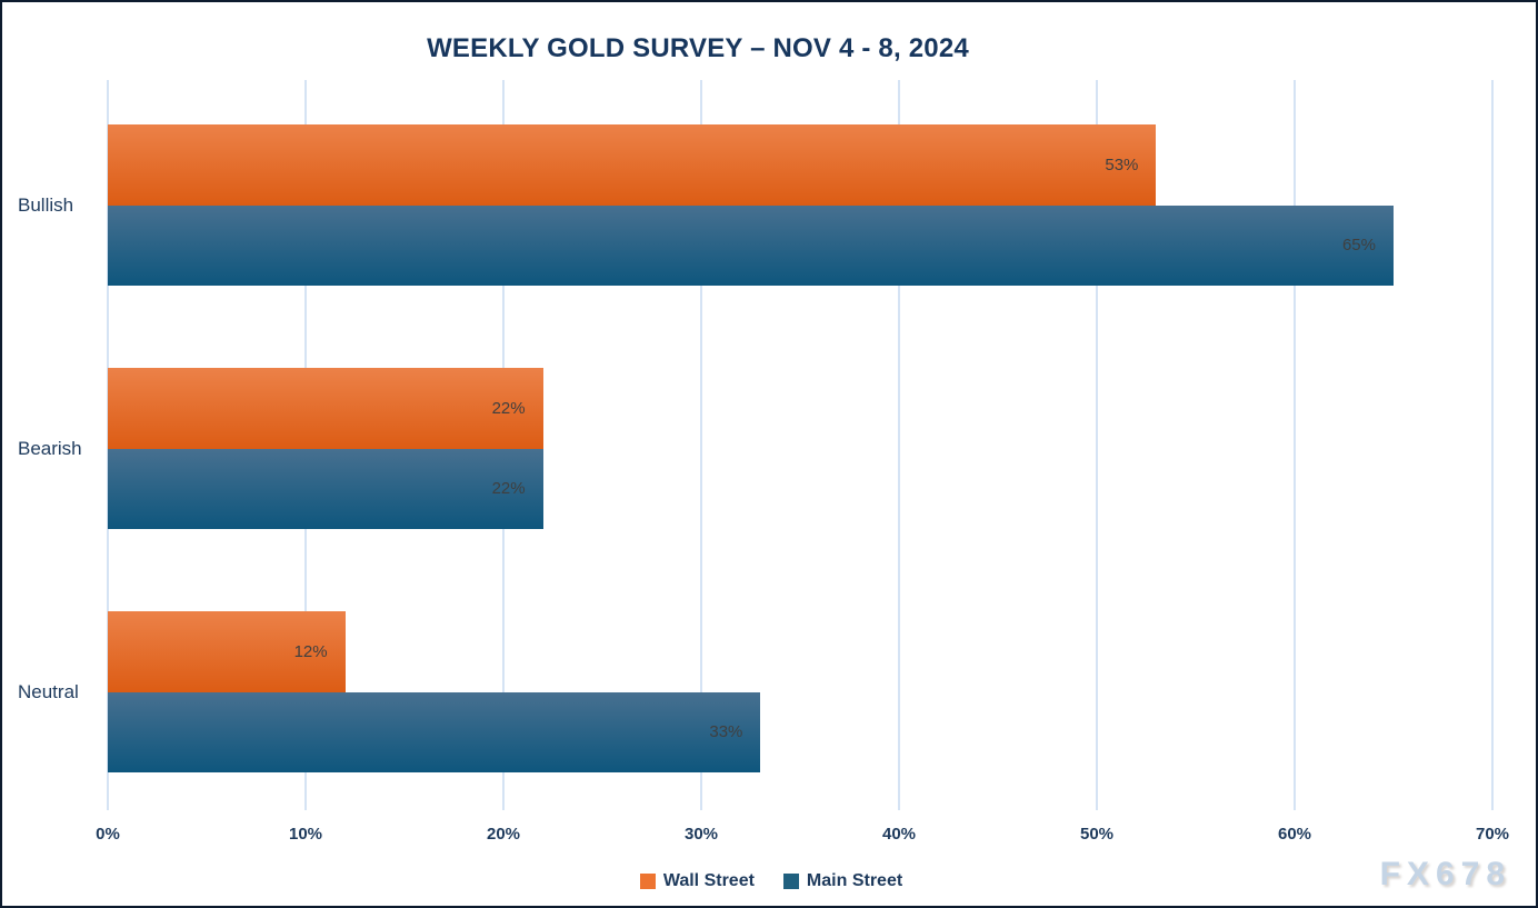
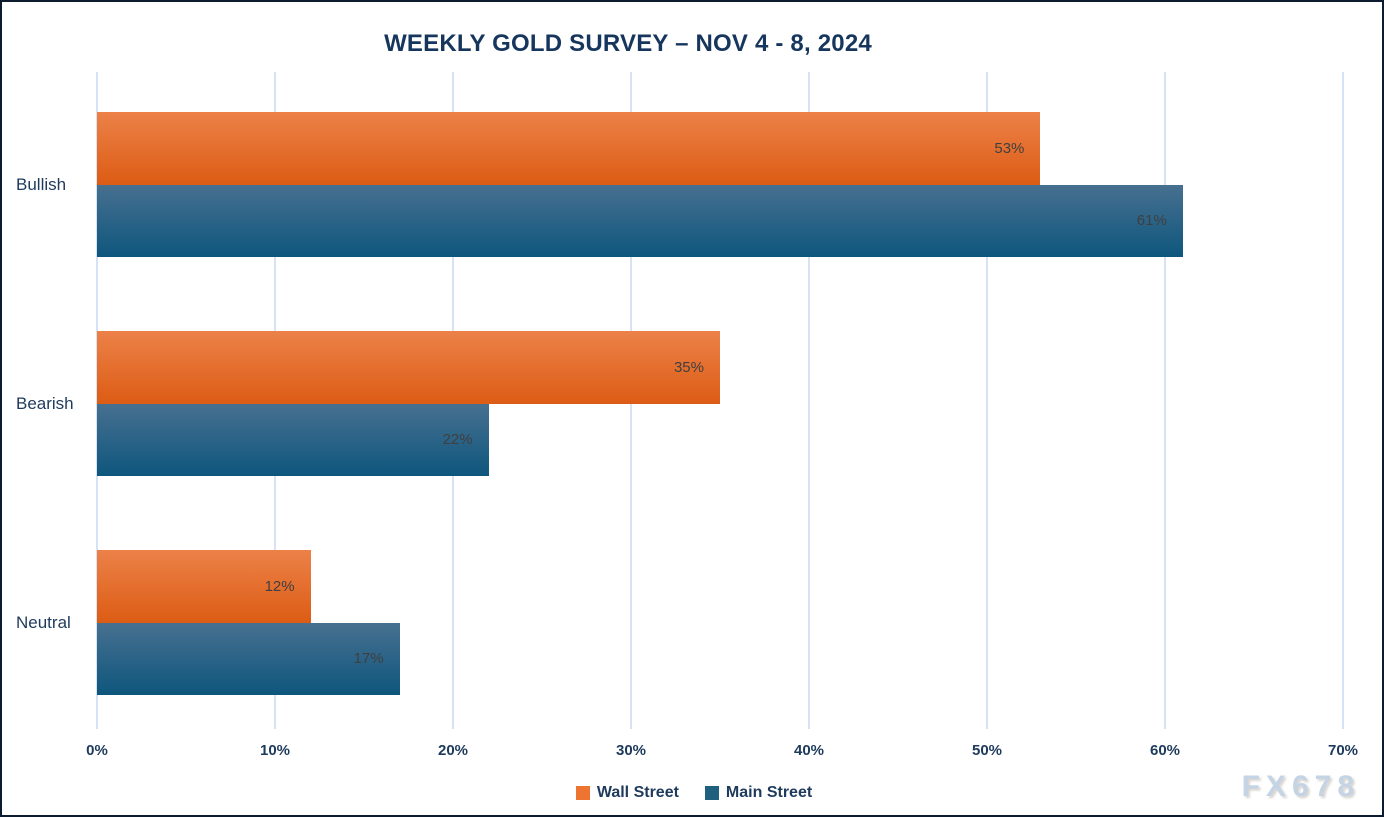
Main Street/Bullish: 65% -> 61%
Wall Street/Bearish: 22% -> 35%
Main Street/Neutral: 33% -> 17%
